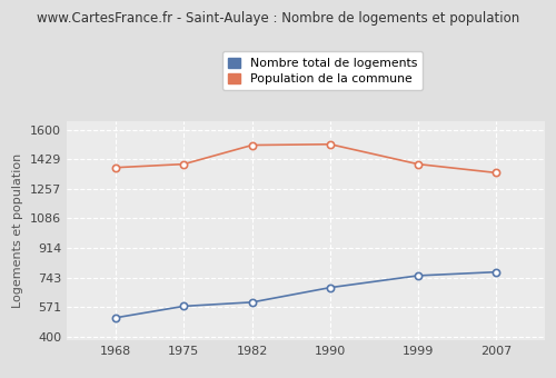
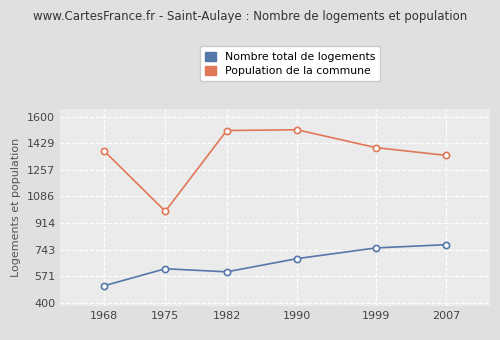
Nombre total de logements/1975: 580 -> 620
Population de la commune/1975: 1400 -> 990
